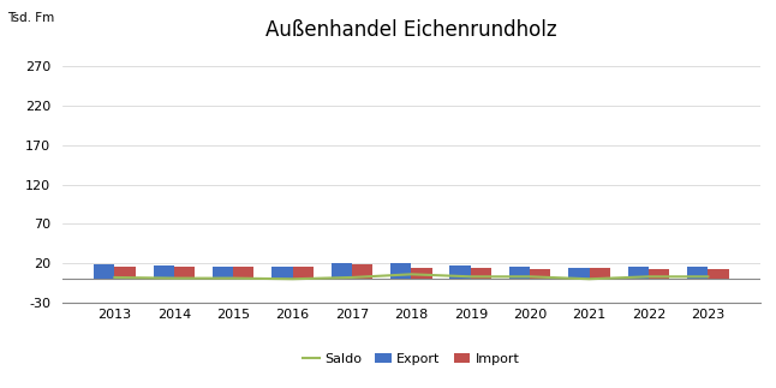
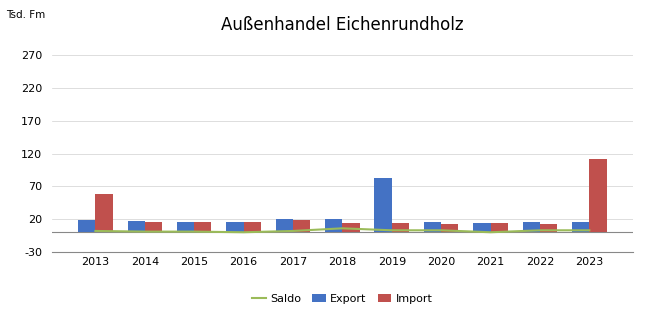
Import/2013: 16 -> 58
Export/2019: 17 -> 82
Import/2023: 13 -> 112
